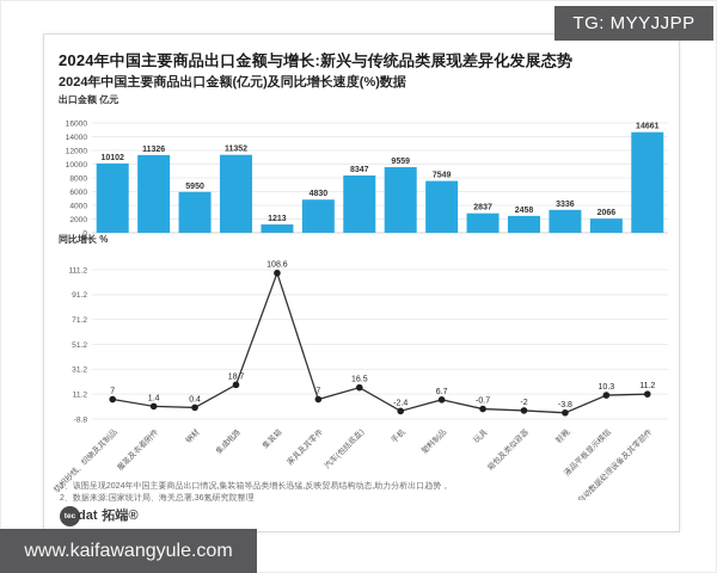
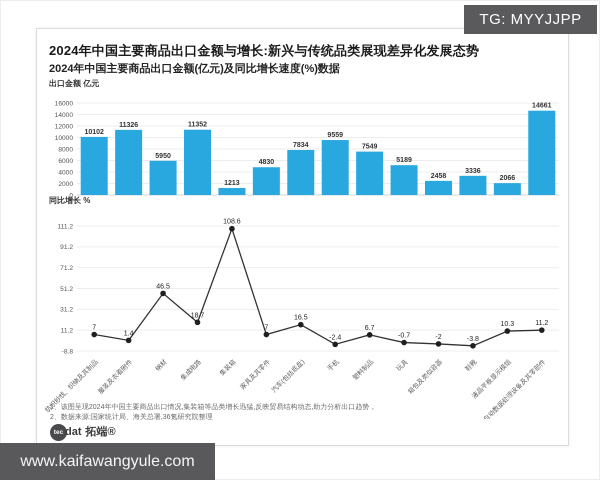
出口金额 亿元/汽车(包括底盘): 8347 -> 7834
出口金额 亿元/玩具: 2837 -> 5189
同比增长 %/钢材: 0.4 -> 46.5
